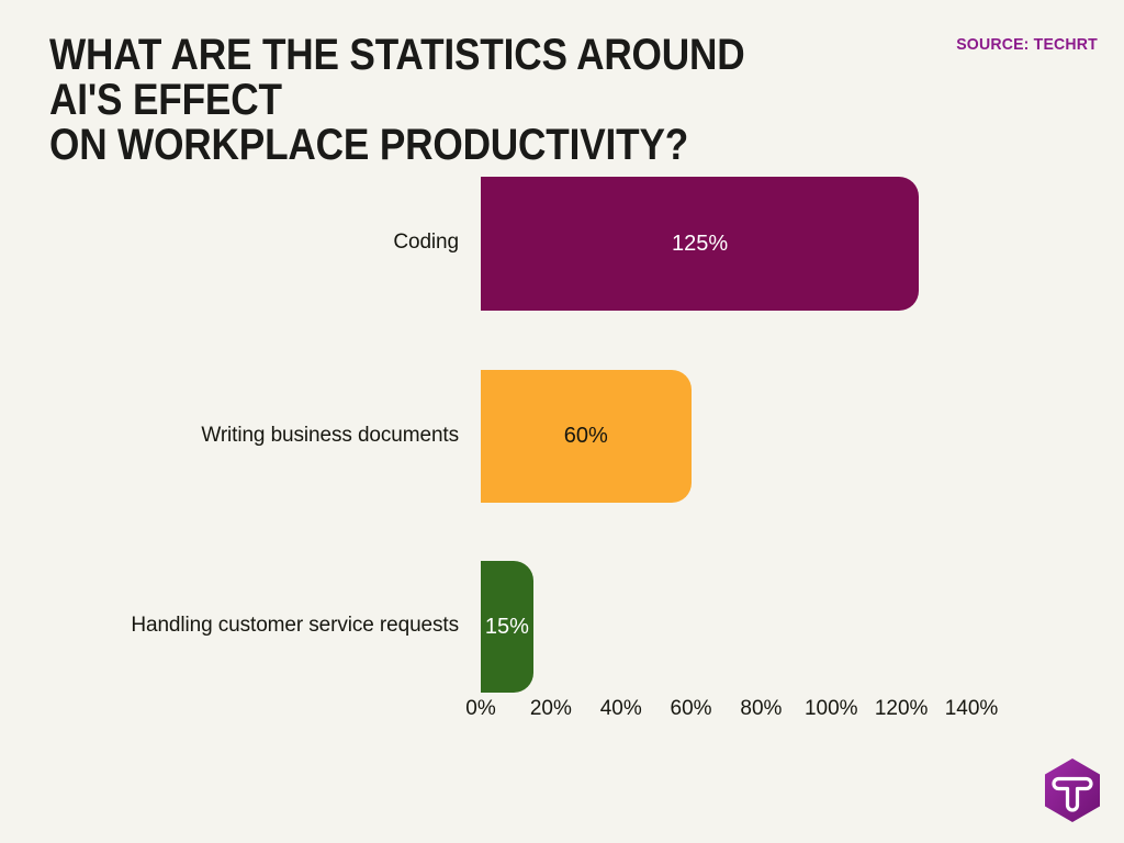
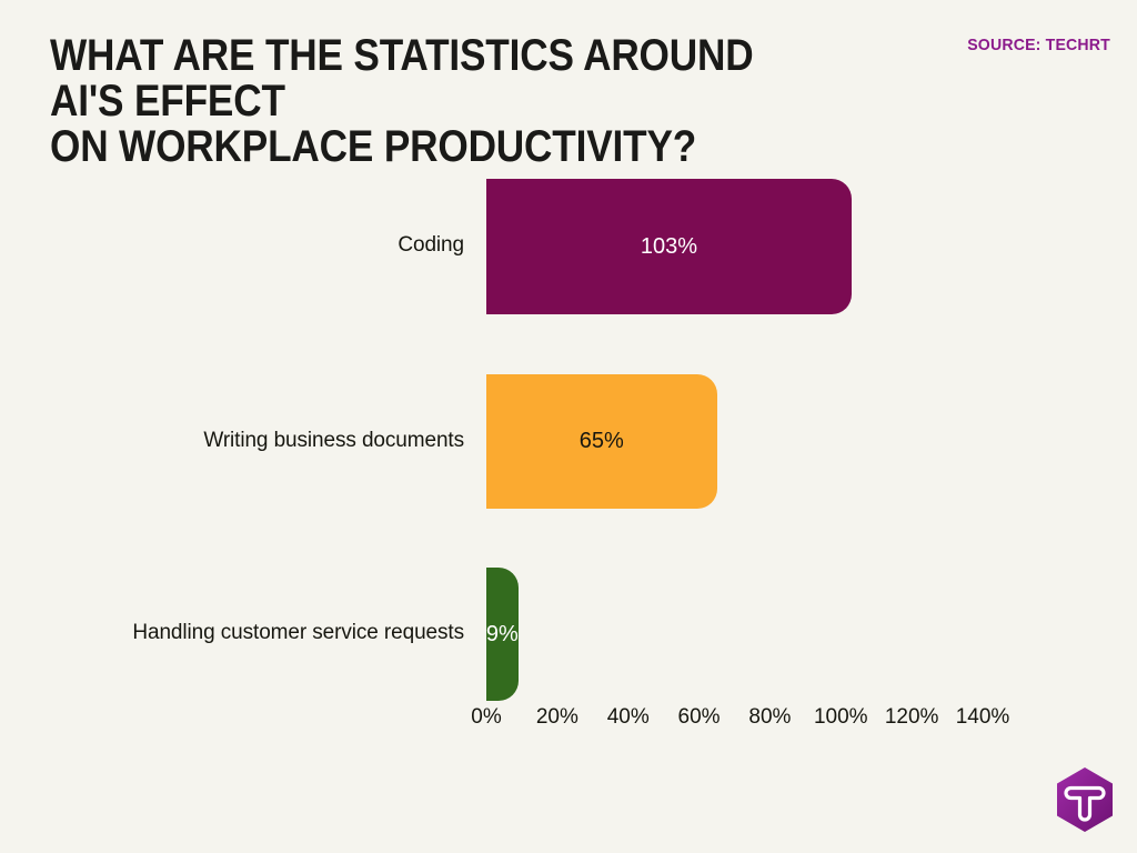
Coding: 125% -> 103%
Writing business documents: 60% -> 65%
Handling customer service requests: 15% -> 9%
